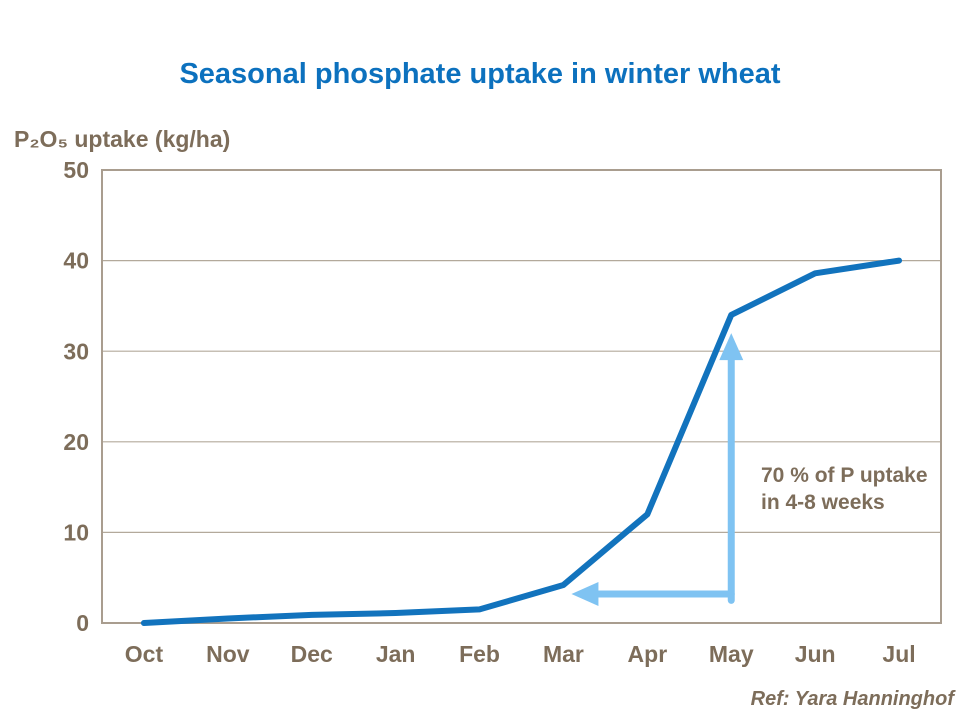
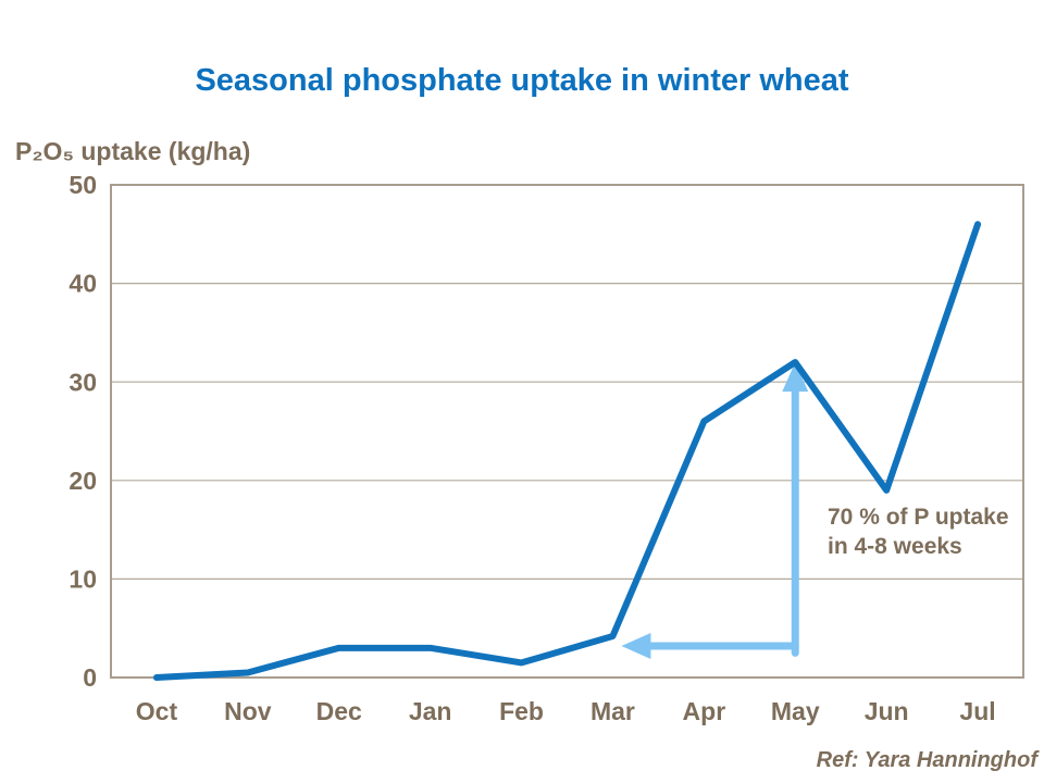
Dec: 1 -> 3
Jan: 1 -> 3
Apr: 12 -> 26
May: 34 -> 32
Jun: 39 -> 19
Jul: 40 -> 46
